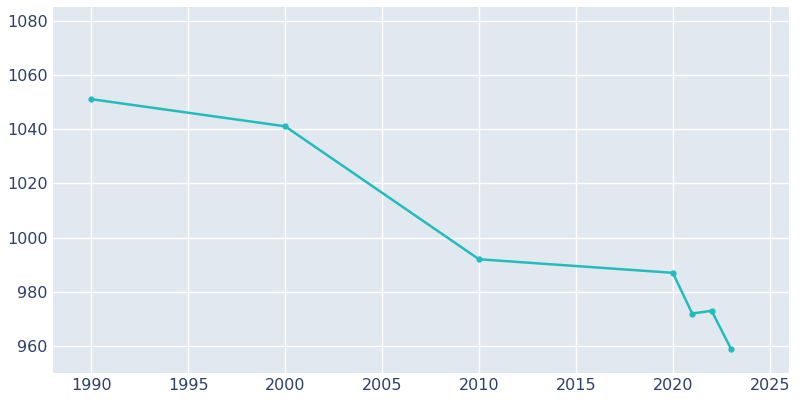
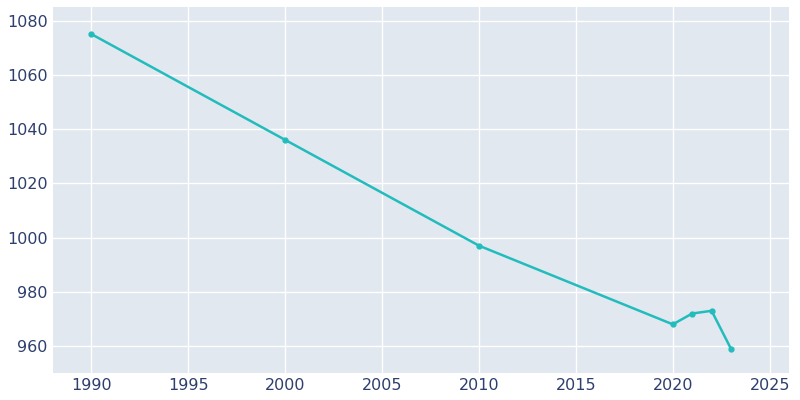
1990: 1051 -> 1075
2000: 1041 -> 1036
2010: 992 -> 997
2020: 987 -> 968
